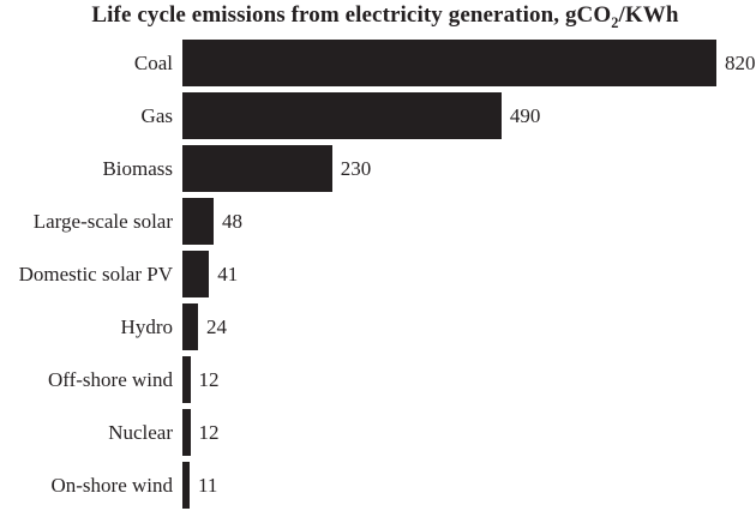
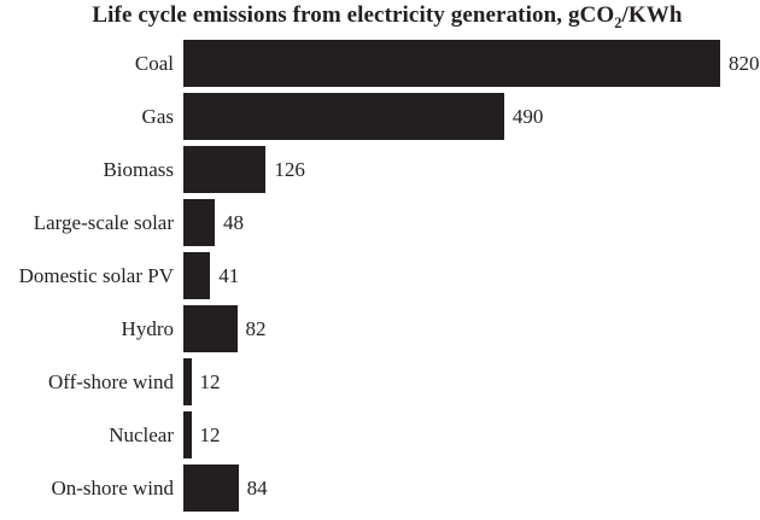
Biomass: 230 -> 126
Hydro: 24 -> 82
On-shore wind: 11 -> 84
